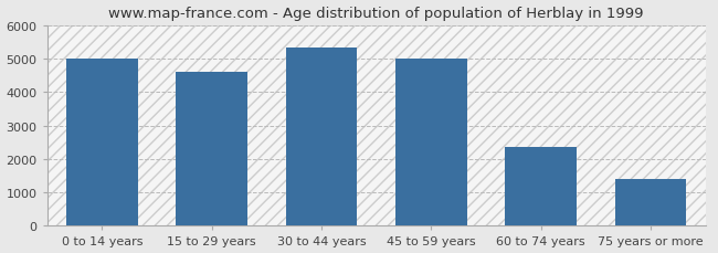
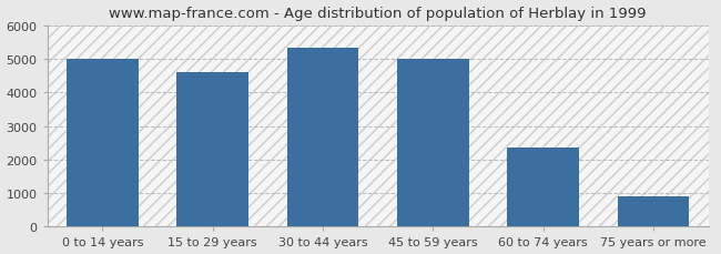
75 years or more: 1400 -> 900
